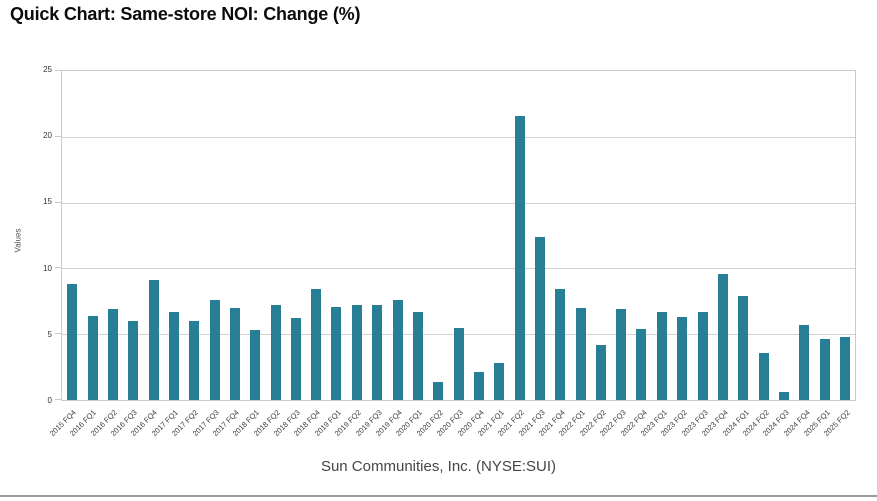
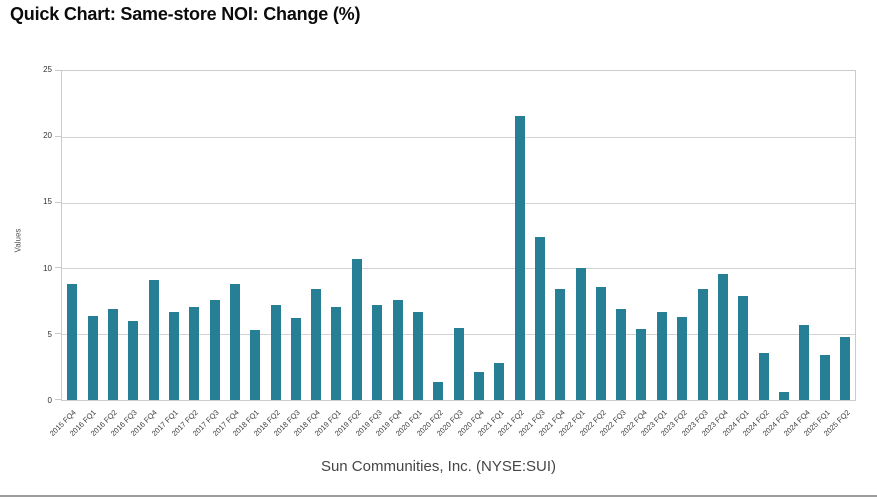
2017 FQ2: 6.0 -> 7.1
2017 FQ4: 7.0 -> 8.8
2019 FQ2: 7.2 -> 10.7
2022 FQ1: 7.0 -> 10.0
2022 FQ2: 4.2 -> 8.6
2023 FQ3: 6.7 -> 8.4
2025 FQ1: 4.6 -> 3.4
